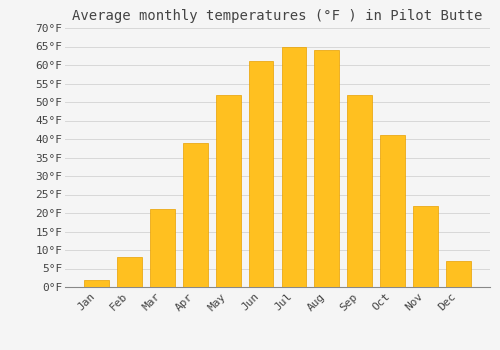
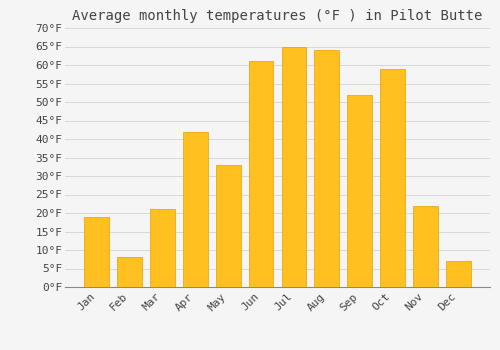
Jan: 2°F -> 19°F
Apr: 39°F -> 42°F
May: 52°F -> 33°F
Oct: 41°F -> 59°F
